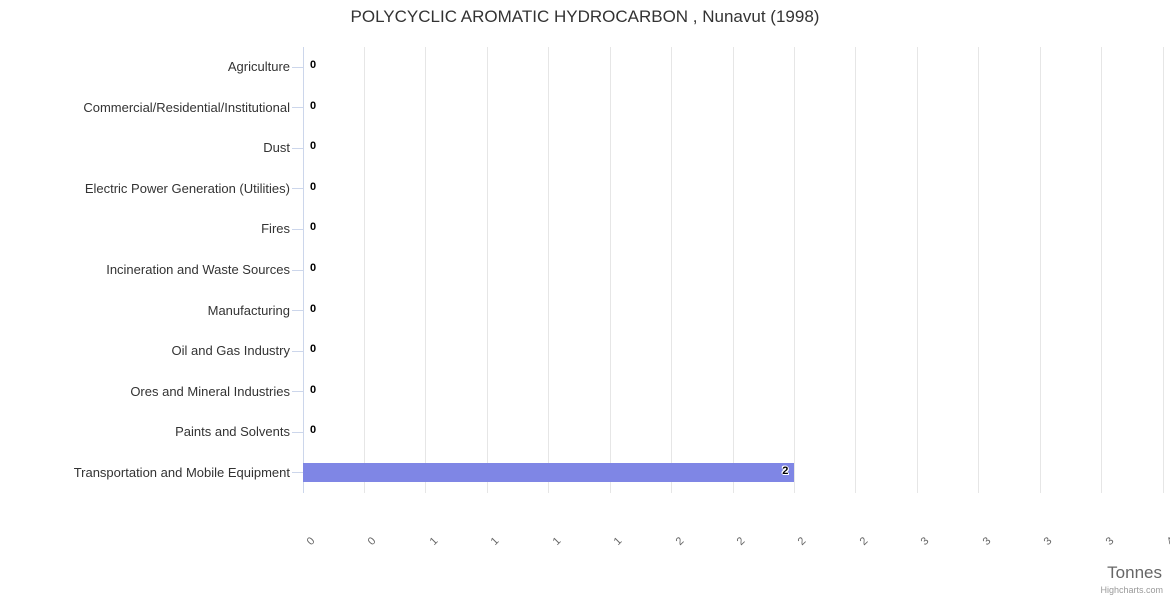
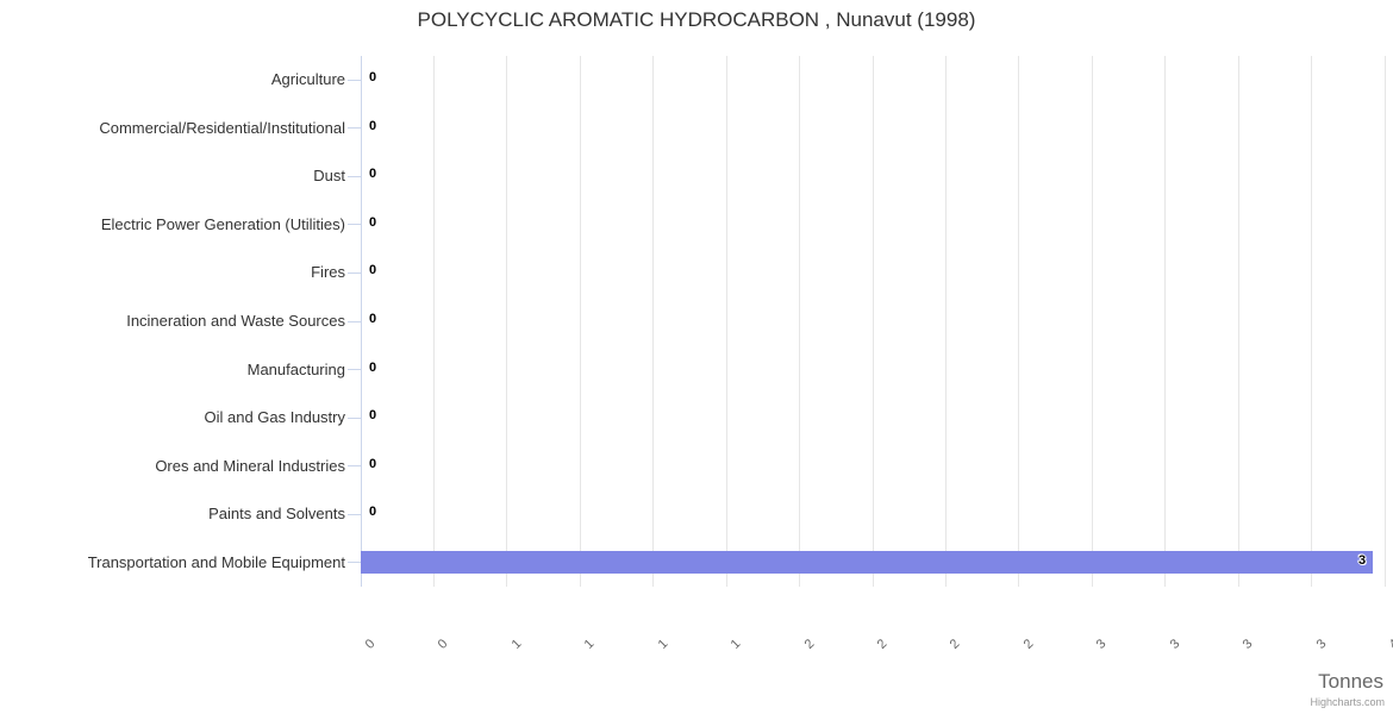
Transportation and Mobile Equipment: 2 -> 3
